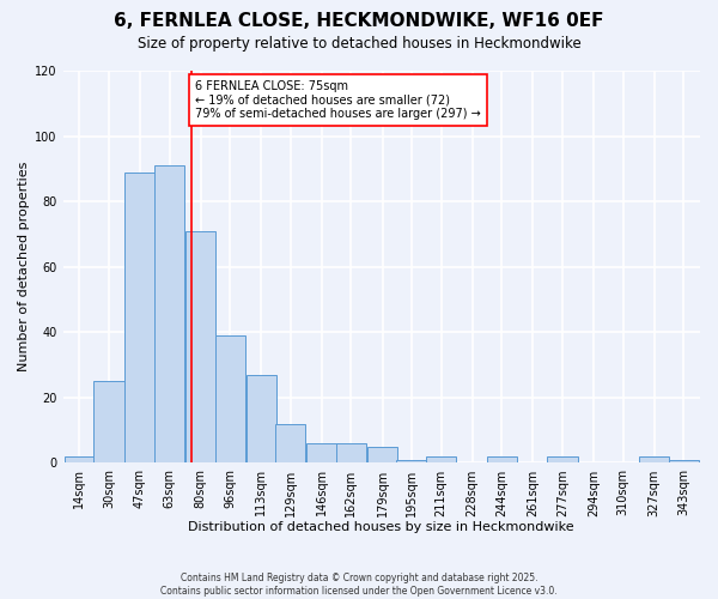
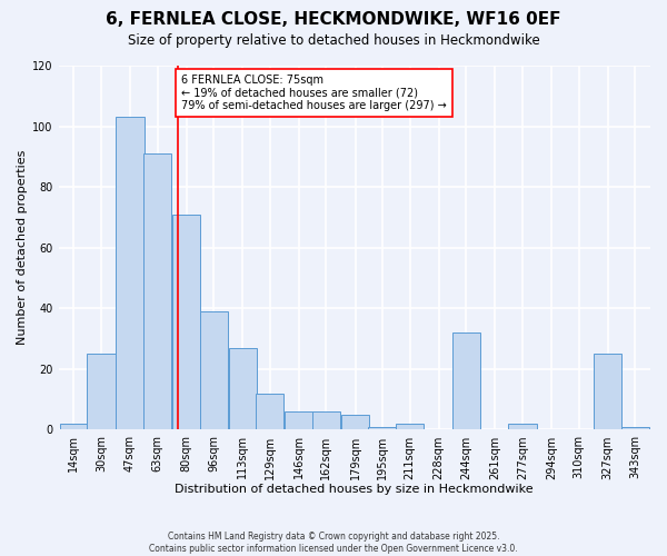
47sqm: 89 -> 103
244sqm: 2 -> 32
327sqm: 2 -> 25
